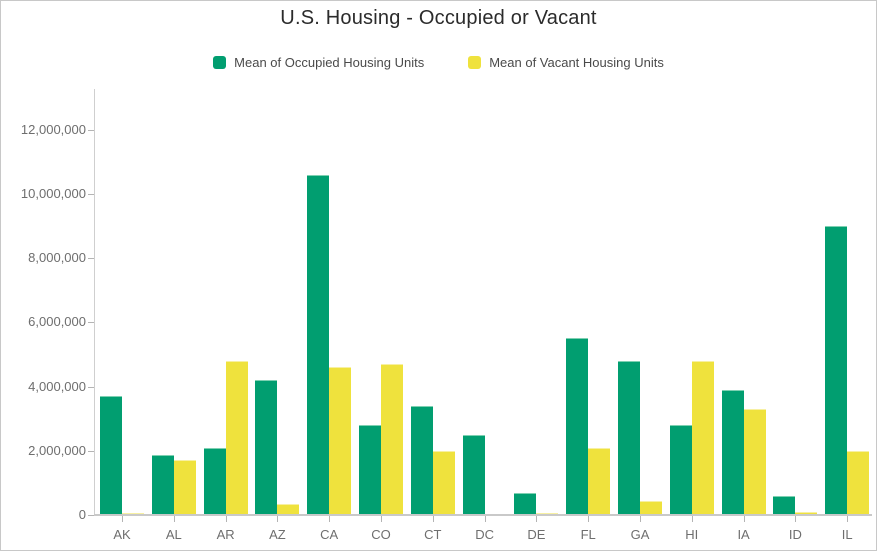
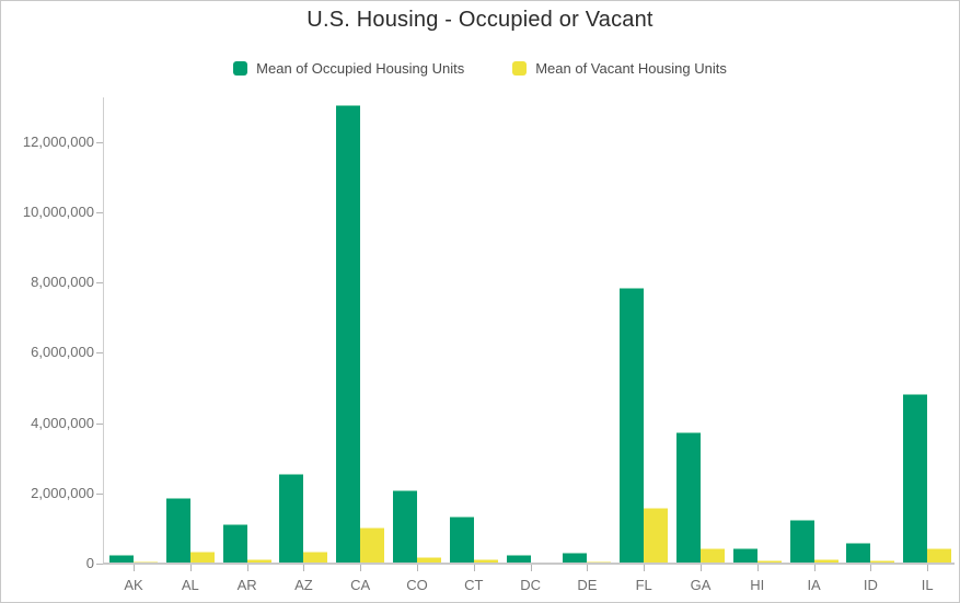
Mean of Occupied Housing Units/AK: 3700000 -> 200000
Mean of Vacant Housing Units/AL: 1700000 -> 300000
Mean of Occupied Housing Units/AR: 2100000 -> 1100000
Mean of Vacant Housing Units/AR: 4800000 -> 100000
Mean of Occupied Housing Units/AZ: 4200000 -> 2600000
Mean of Occupied Housing Units/CA: 10600000 -> 13000000
Mean of Vacant Housing Units/CA: 4600000 -> 1000000
Mean of Occupied Housing Units/CO: 2800000 -> 2100000
Mean of Vacant Housing Units/CO: 4700000 -> 200000
Mean of Occupied Housing Units/CT: 3400000 -> 1300000
Mean of Vacant Housing Units/CT: 2000000 -> 100000
Mean of Occupied Housing Units/DC: 2500000 -> 200000
Mean of Occupied Housing Units/DE: 700000 -> 300000
Mean of Occupied Housing Units/FL: 5500000 -> 7800000
Mean of Vacant Housing Units/FL: 2100000 -> 1600000
Mean of Occupied Housing Units/GA: 4800000 -> 3700000
Mean of Occupied Housing Units/HI: 2800000 -> 400000
Mean of Vacant Housing Units/HI: 4800000 -> 100000
Mean of Occupied Housing Units/IA: 3900000 -> 1200000
Mean of Vacant Housing Units/IA: 3300000 -> 100000
Mean of Occupied Housing Units/IL: 9000000 -> 4800000
Mean of Vacant Housing Units/IL: 2000000 -> 400000
